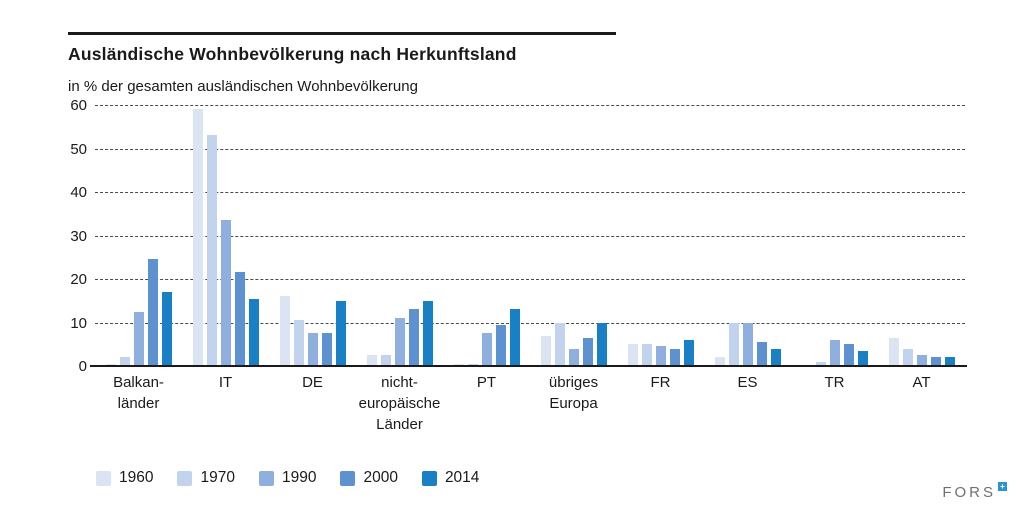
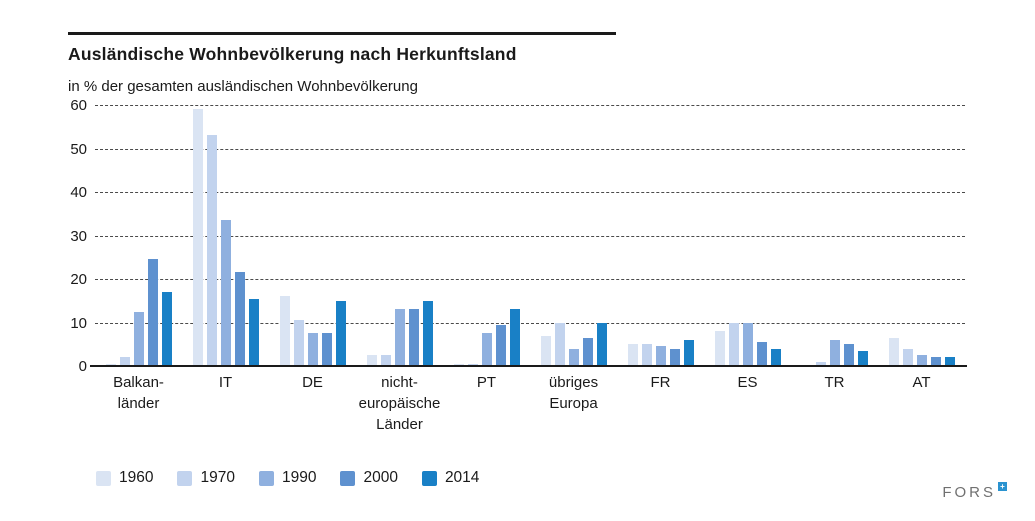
1990/nicht-europäische Länder: 11 -> 13
1960/ES: 2 -> 8
